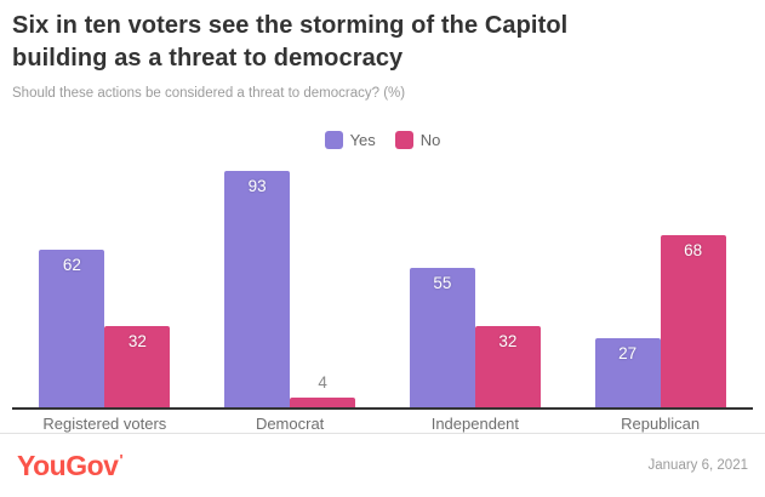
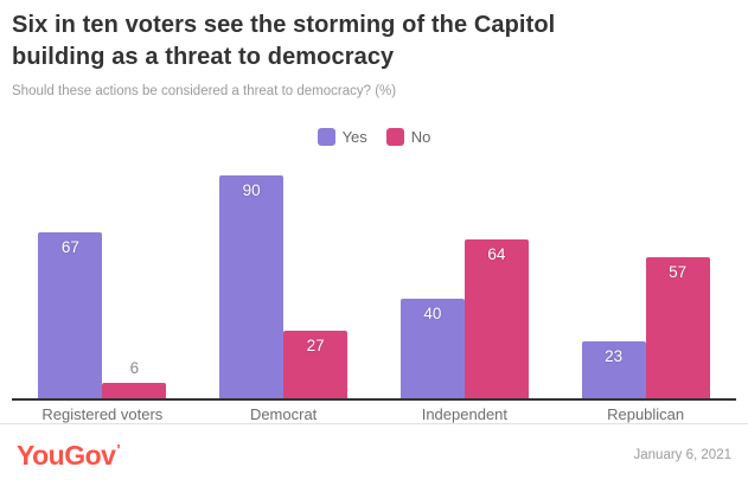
Yes/Registered voters: 62 -> 67
No/Registered voters: 32 -> 6
Yes/Democrat: 93 -> 90
No/Democrat: 4 -> 27
Yes/Independent: 55 -> 40
No/Independent: 32 -> 64
Yes/Republican: 27 -> 23
No/Republican: 68 -> 57
